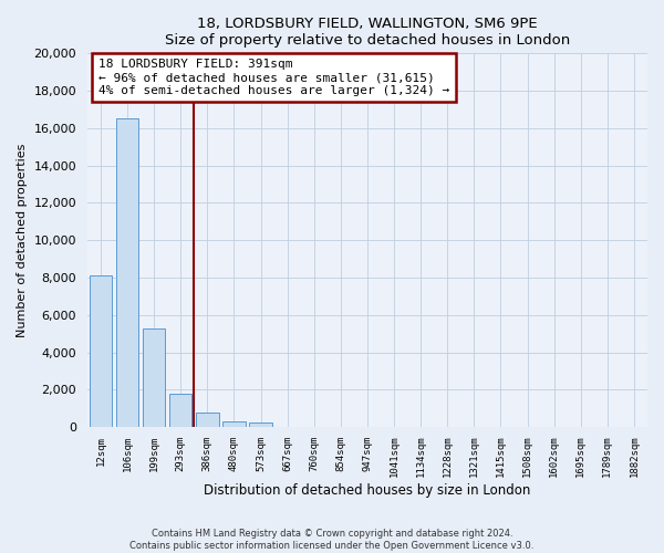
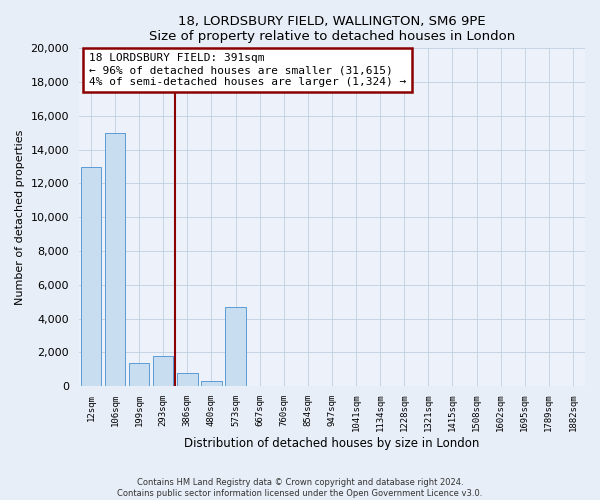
12sqm: 8,100 -> 13,000
106sqm: 16,500 -> 15,000
199sqm: 5,300 -> 1,400
573sqm: 200 -> 4,700
